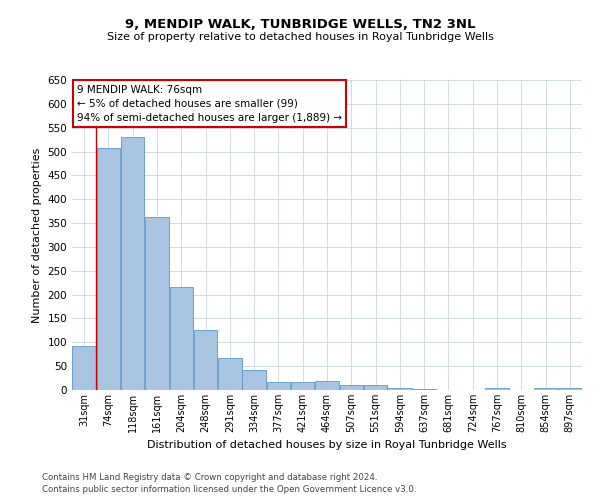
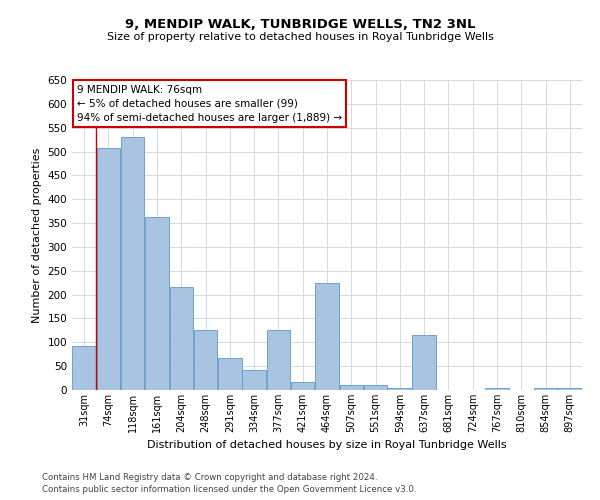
377sqm: 16 -> 125
464sqm: 18 -> 225
637sqm: 2 -> 115
